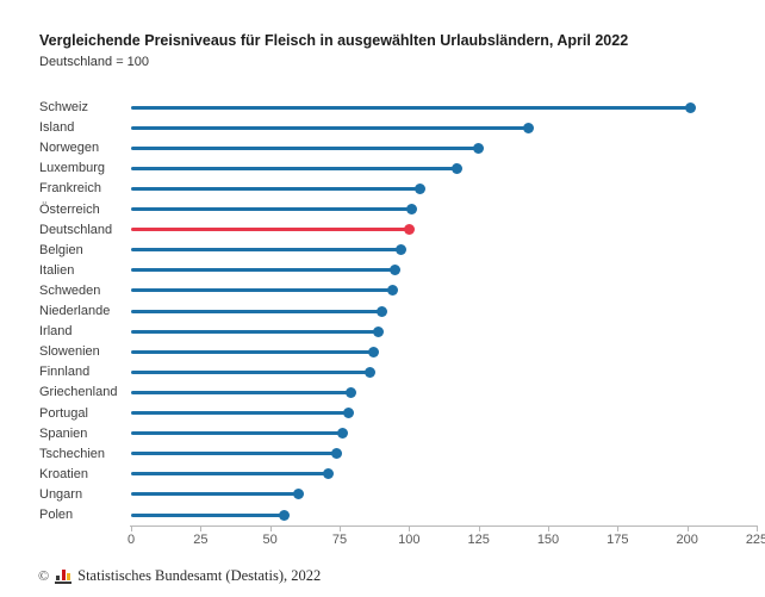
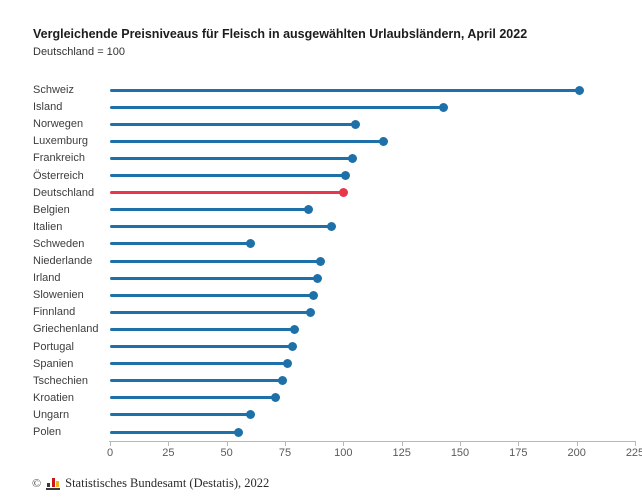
Norwegen: 125 -> 105
Belgien: 97 -> 85
Schweden: 94 -> 60
